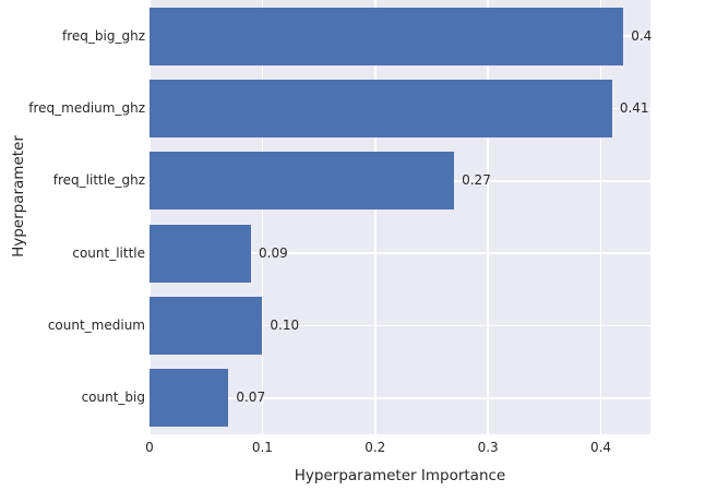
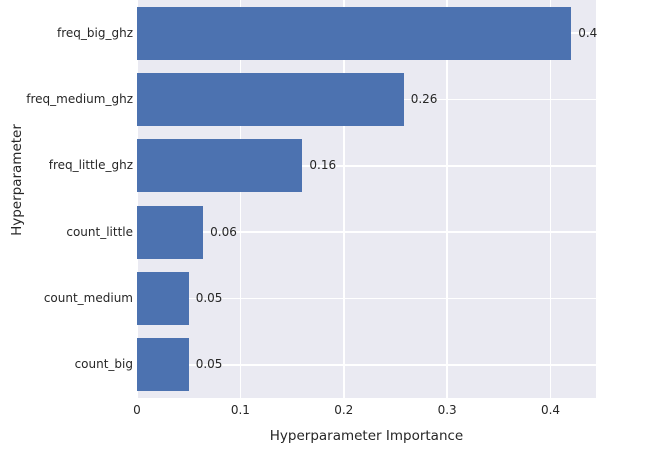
freq_medium_ghz: 0.41 -> 0.26
freq_little_ghz: 0.27 -> 0.16
count_little: 0.09 -> 0.06
count_medium: 0.10 -> 0.05
count_big: 0.07 -> 0.05
